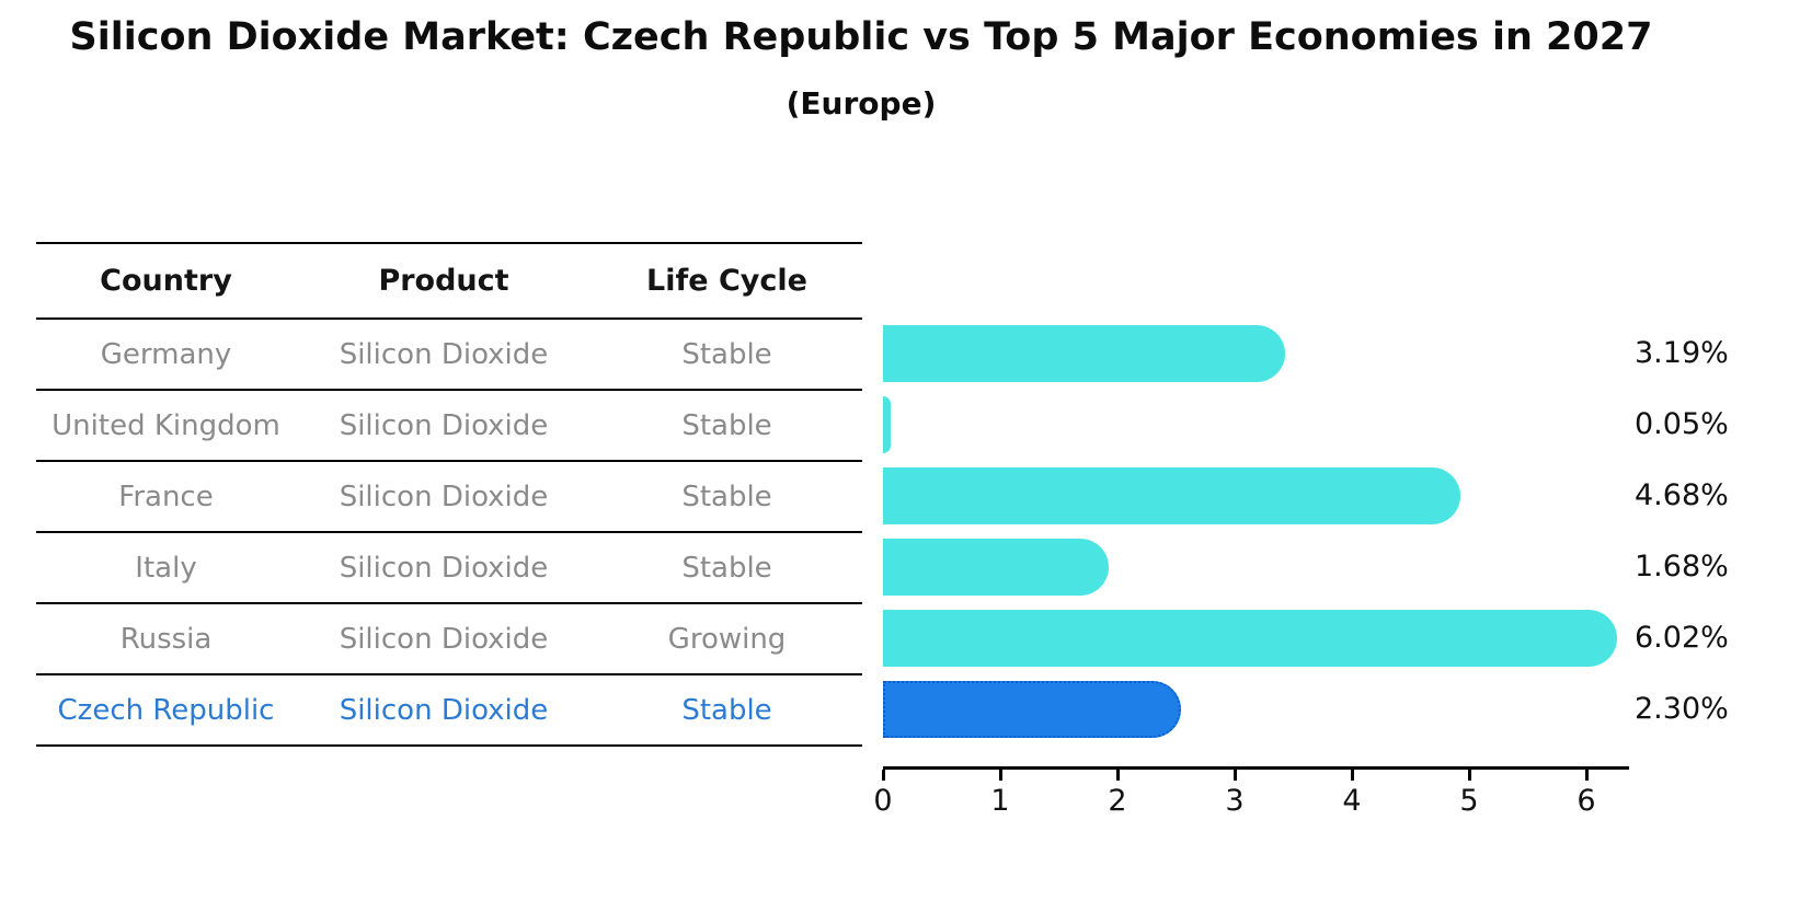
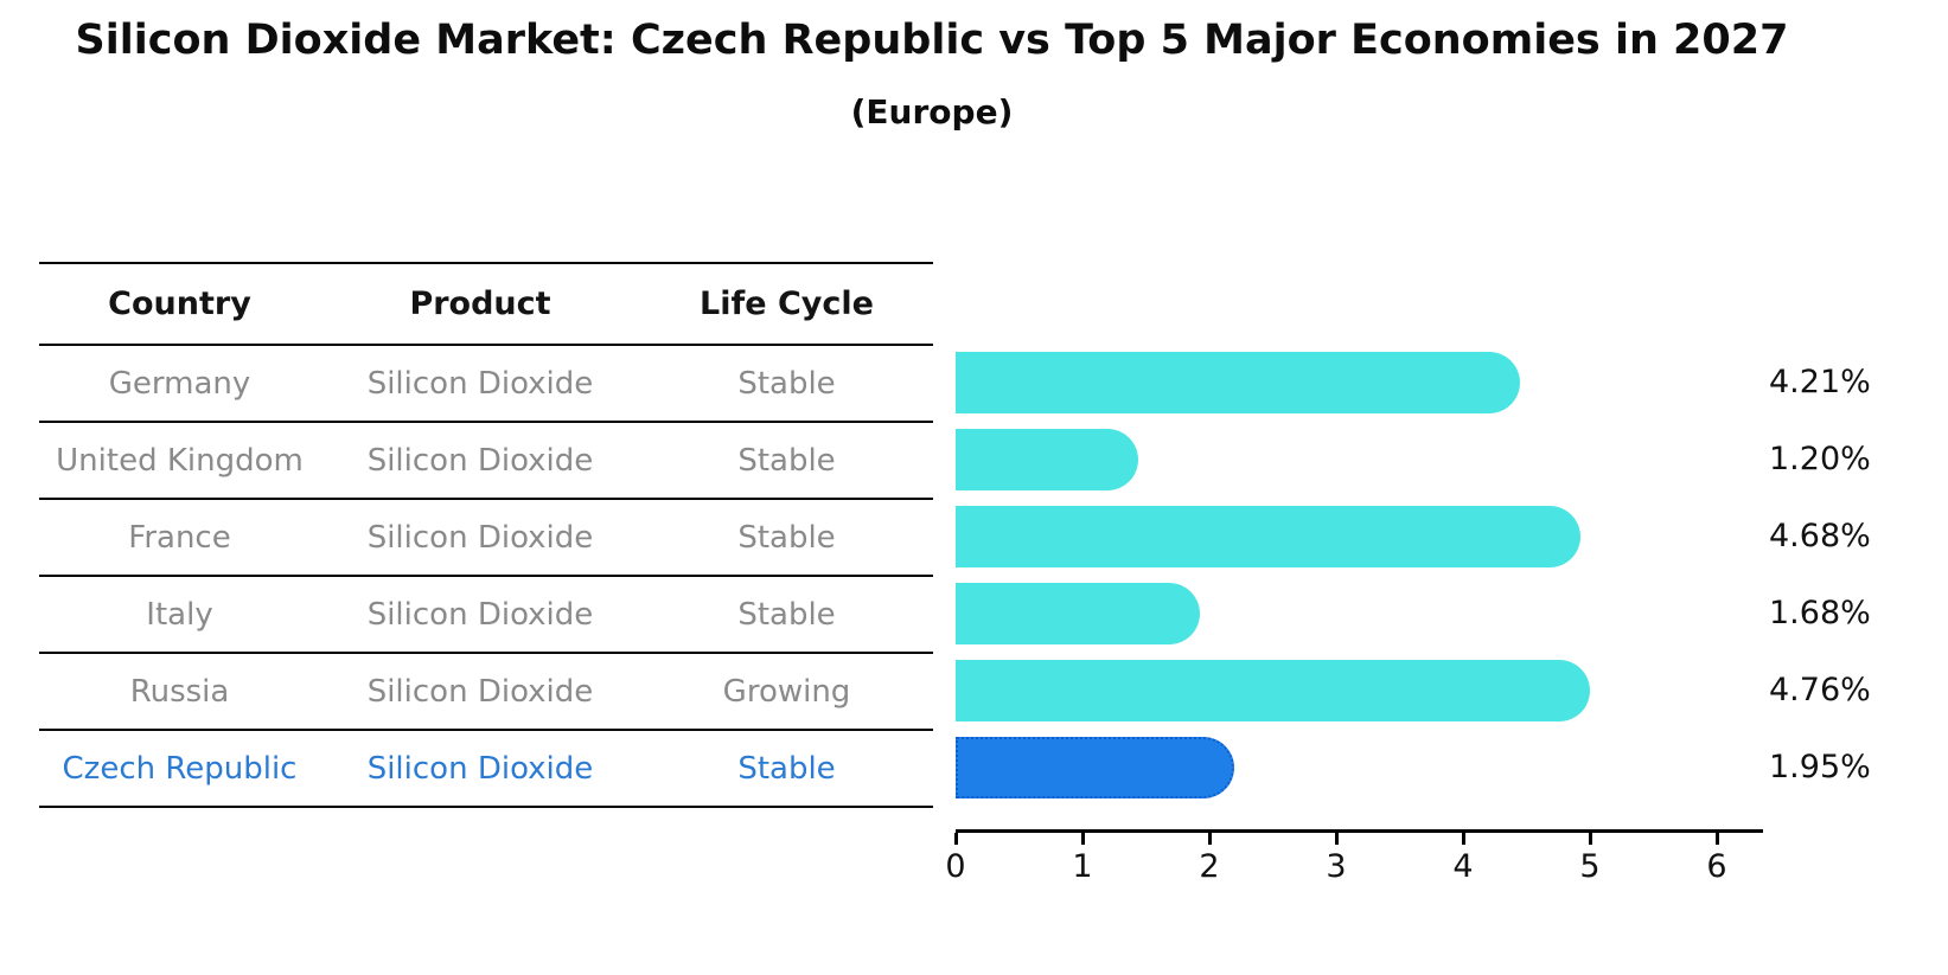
Germany: 3.19% -> 4.21%
United Kingdom: 0.05% -> 1.20%
Russia: 6.02% -> 4.76%
Czech Republic: 2.30% -> 1.95%
